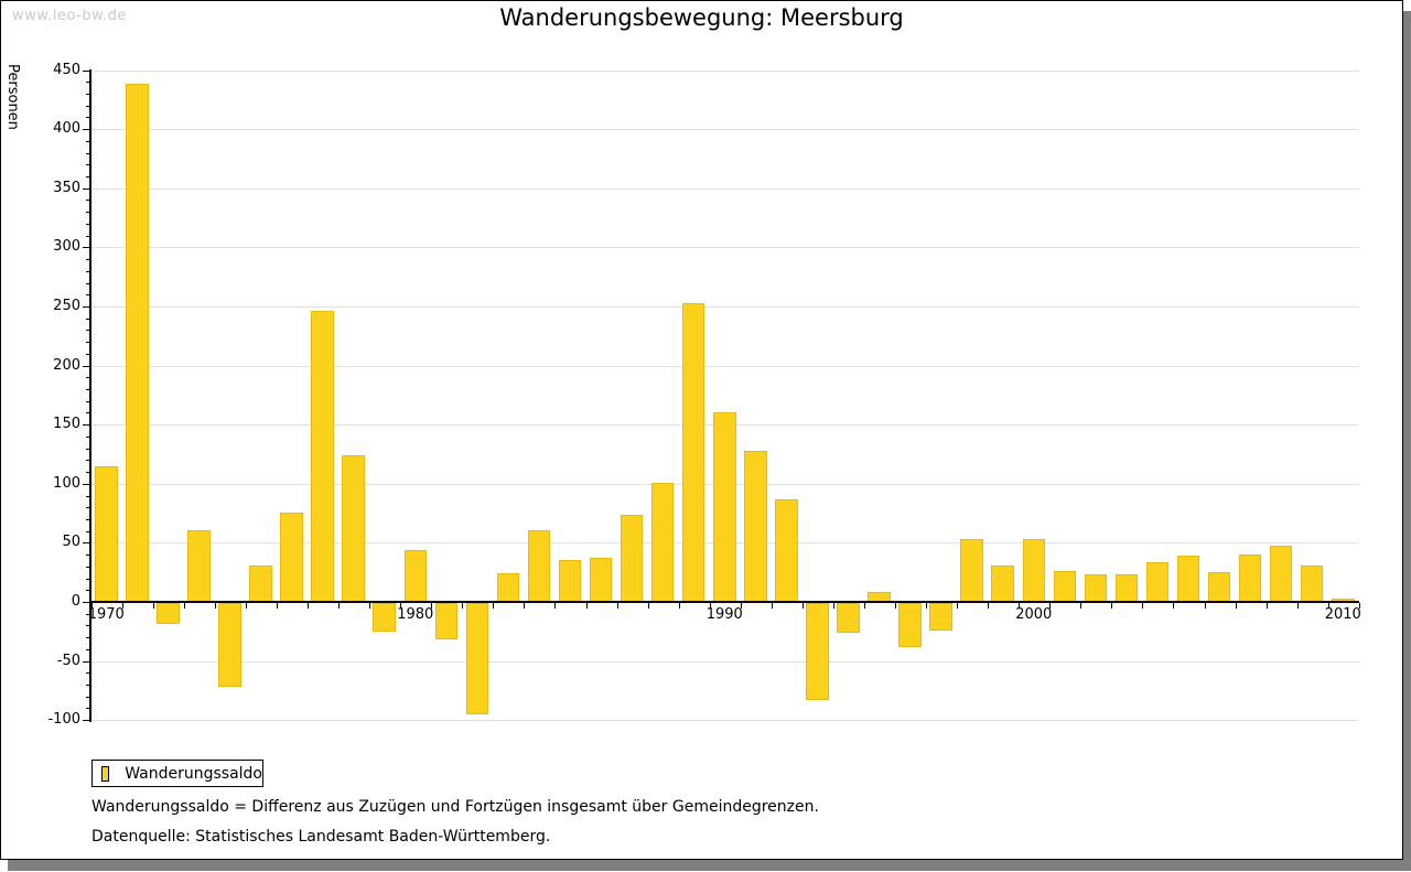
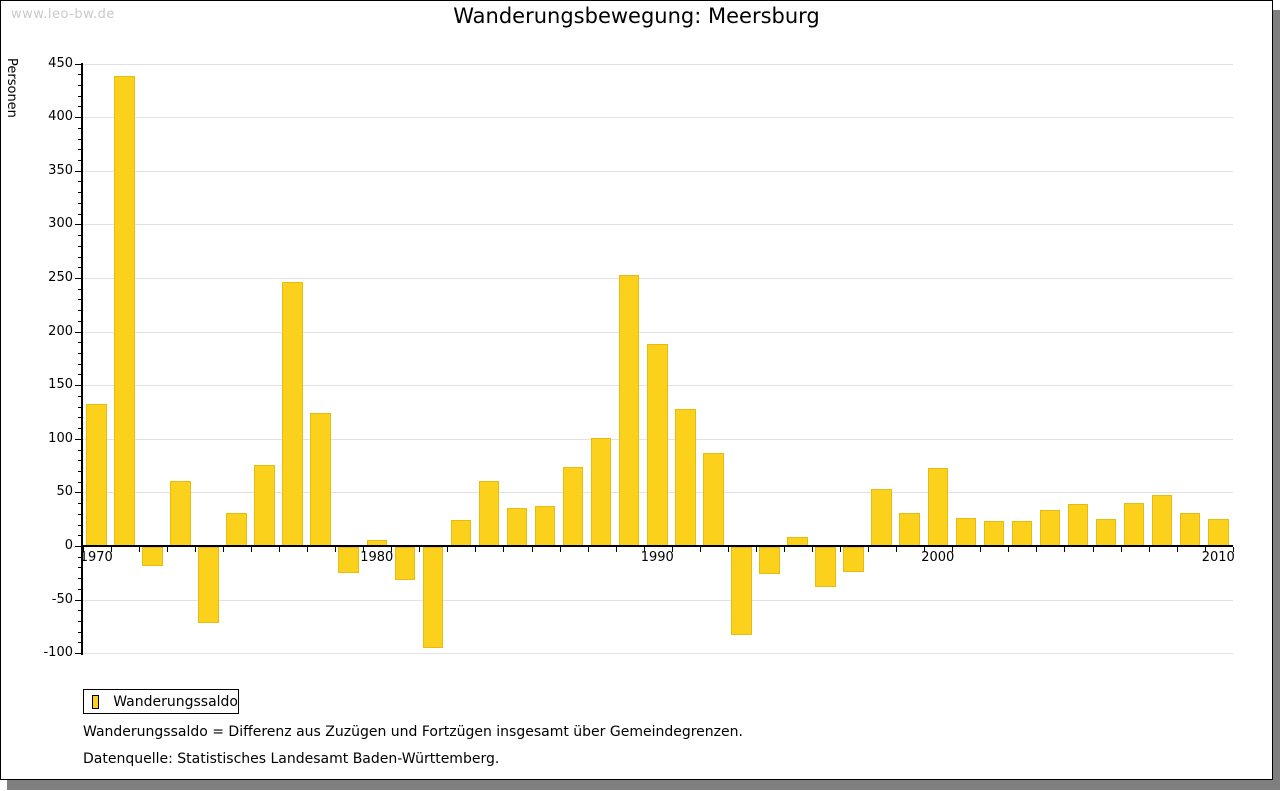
1970: 115 -> 132
1980: 44 -> 6
1990: 160 -> 188
2000: 53 -> 73
2010: 3 -> 25
